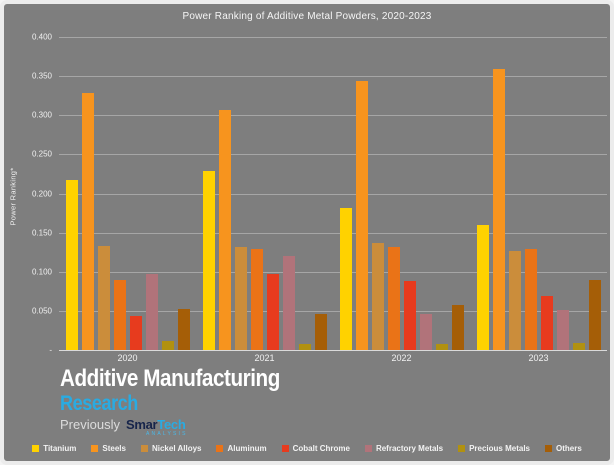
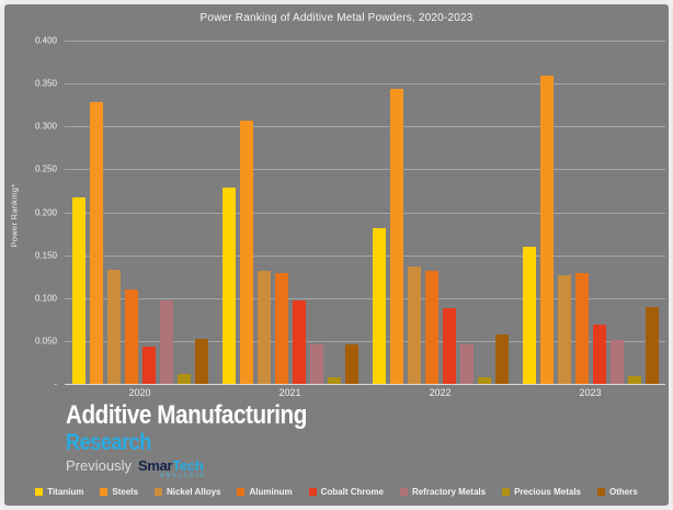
Aluminum/2020: 0.09 -> 0.11
Refractory Metals/2021: 0.12 -> 0.05
